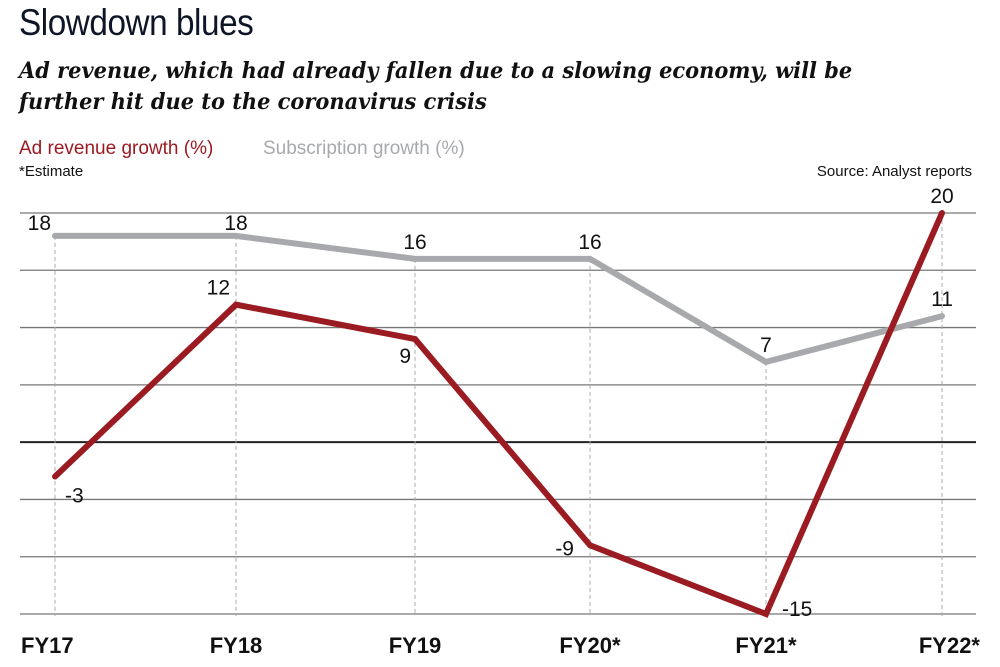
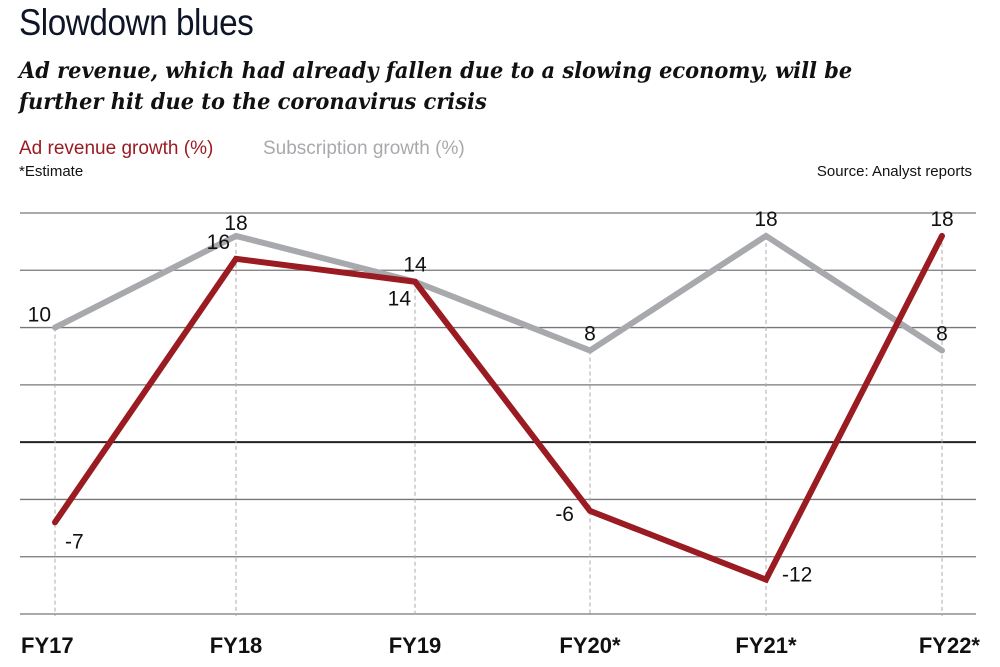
Ad revenue growth (%)/FY17: -3 -> -7
Subscription growth (%)/FY17: 18 -> 10
Ad revenue growth (%)/FY18: 12 -> 16
Ad revenue growth (%)/FY19: 9 -> 14
Subscription growth (%)/FY19: 16 -> 14
Ad revenue growth (%)/FY20*: -9 -> -6
Subscription growth (%)/FY20*: 16 -> 8
Ad revenue growth (%)/FY21*: -15 -> -12
Subscription growth (%)/FY21*: 7 -> 18
Ad revenue growth (%)/FY22*: 20 -> 18
Subscription growth (%)/FY22*: 11 -> 8
